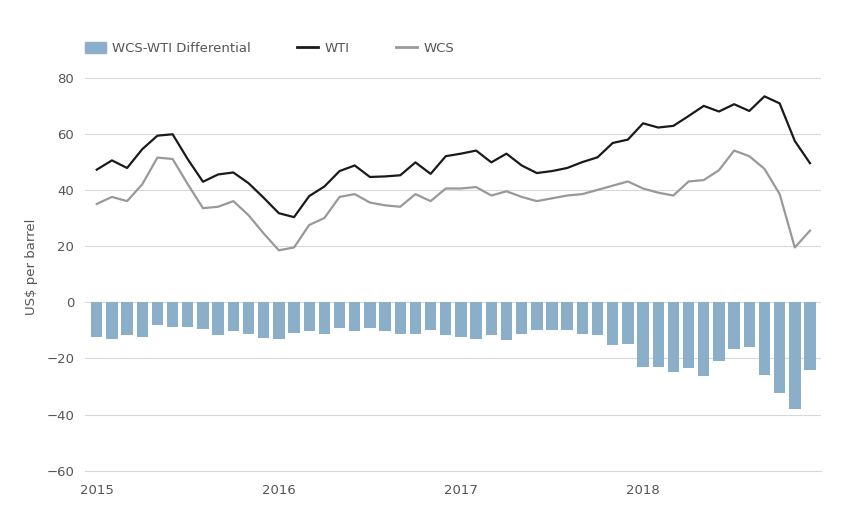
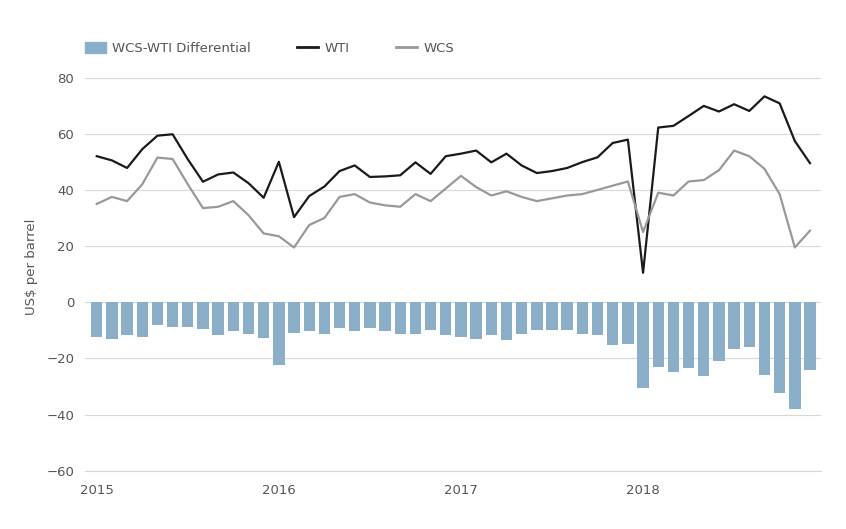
WTI/2015: 47.2 -> 52.0
WTI/2016: 31.7 -> 50.0
WCS/2016: 18.5 -> 23.5
WCS-WTI Differential/2016: -13.2 -> -22.5
WCS/2017: 40.5 -> 45.0
WTI/2018: 63.7 -> 10.5
WCS/2018: 40.5 -> 25.0
WCS-WTI Differential/2018: -23.2 -> -30.5
